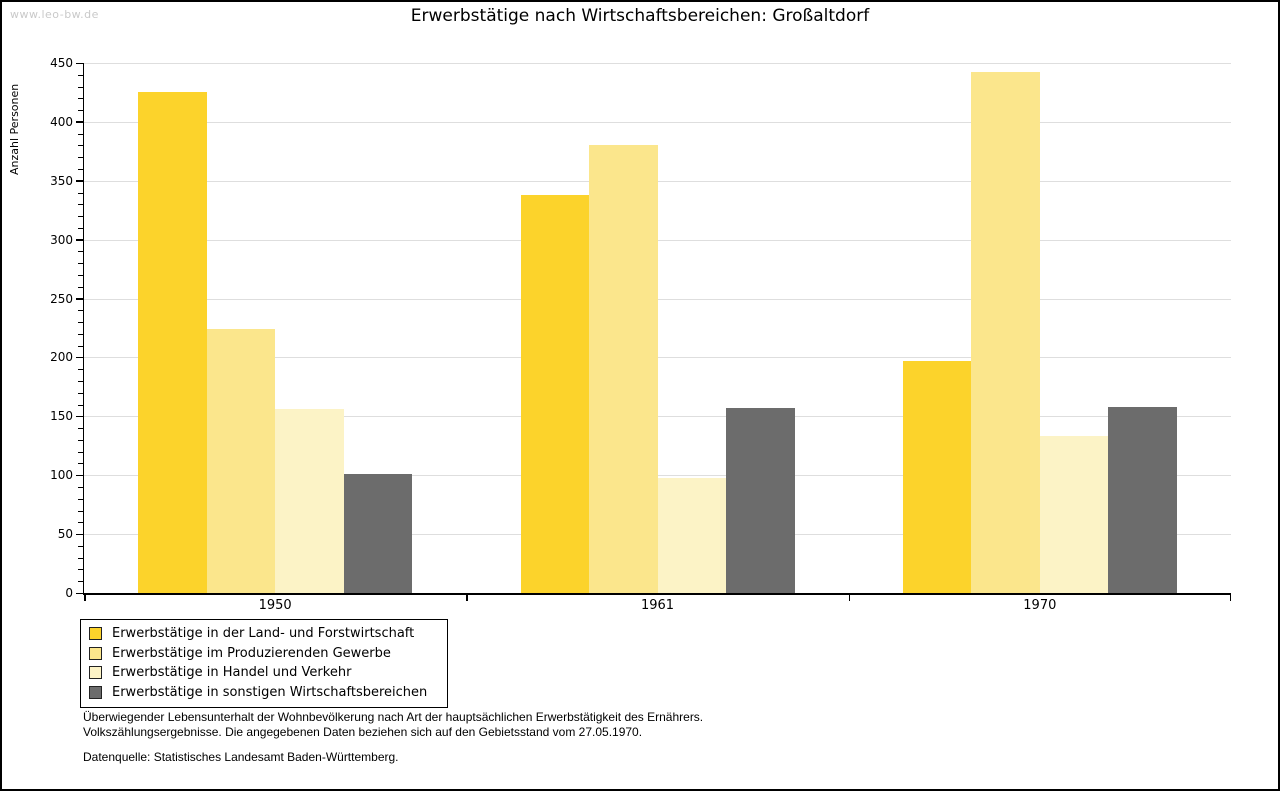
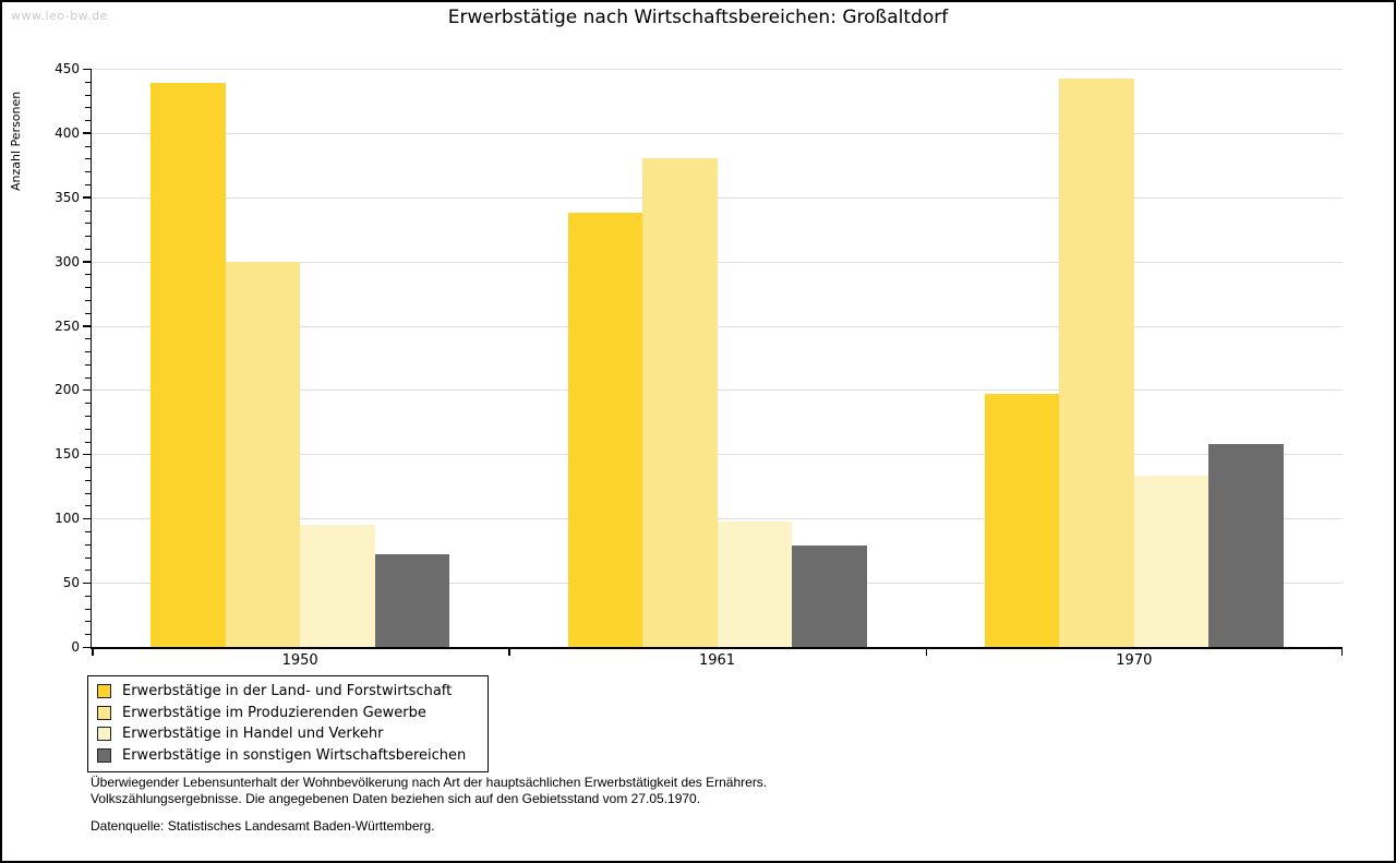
Erwerbstätige in der Land- und Forstwirtschaft/1950: 425 -> 439
Erwerbstätige im Produzierenden Gewerbe/1950: 224 -> 300
Erwerbstätige in Handel und Verkehr/1950: 156 -> 95
Erwerbstätige in sonstigen Wirtschaftsbereichen/1950: 101 -> 72
Erwerbstätige in sonstigen Wirtschaftsbereichen/1961: 157 -> 79
